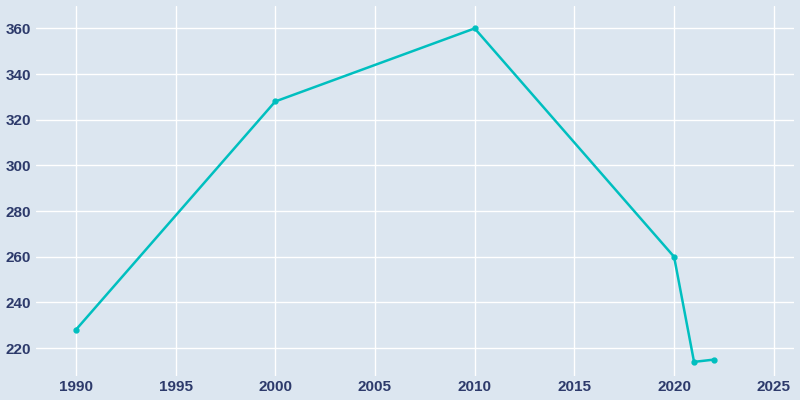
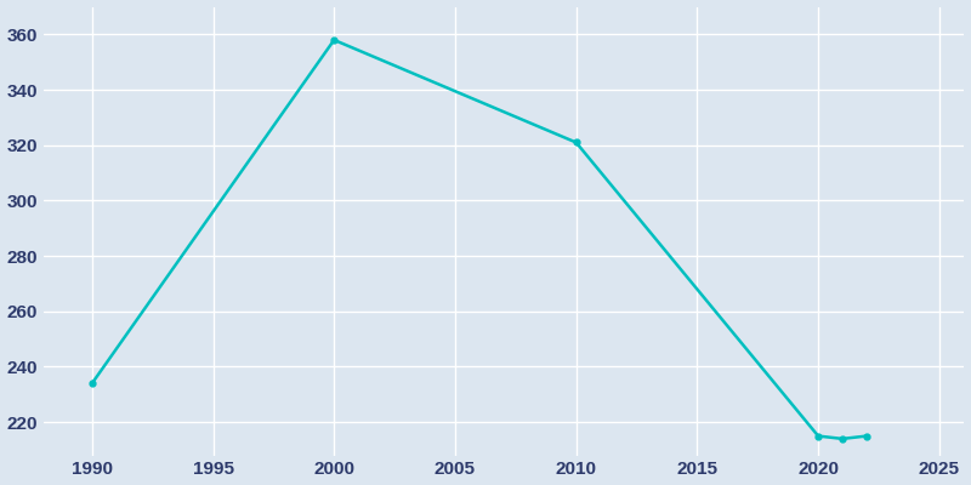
1990: 228 -> 234
2000: 328 -> 358
2010: 360 -> 321
2020: 260 -> 215
